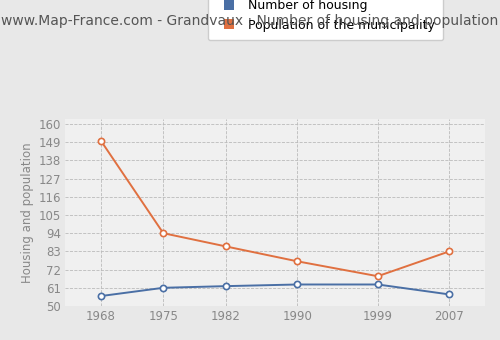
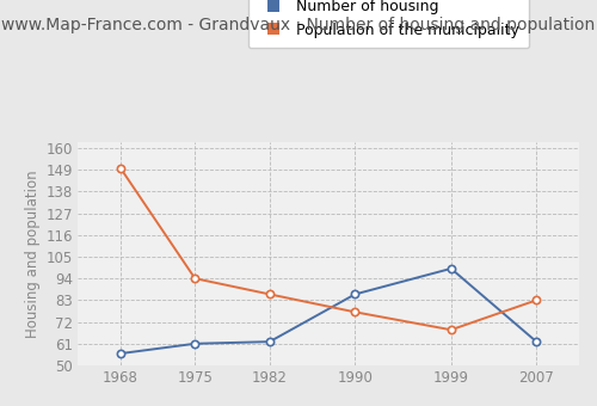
Number of housing/1990: 63 -> 86
Number of housing/1999: 63 -> 99
Number of housing/2007: 57 -> 62
